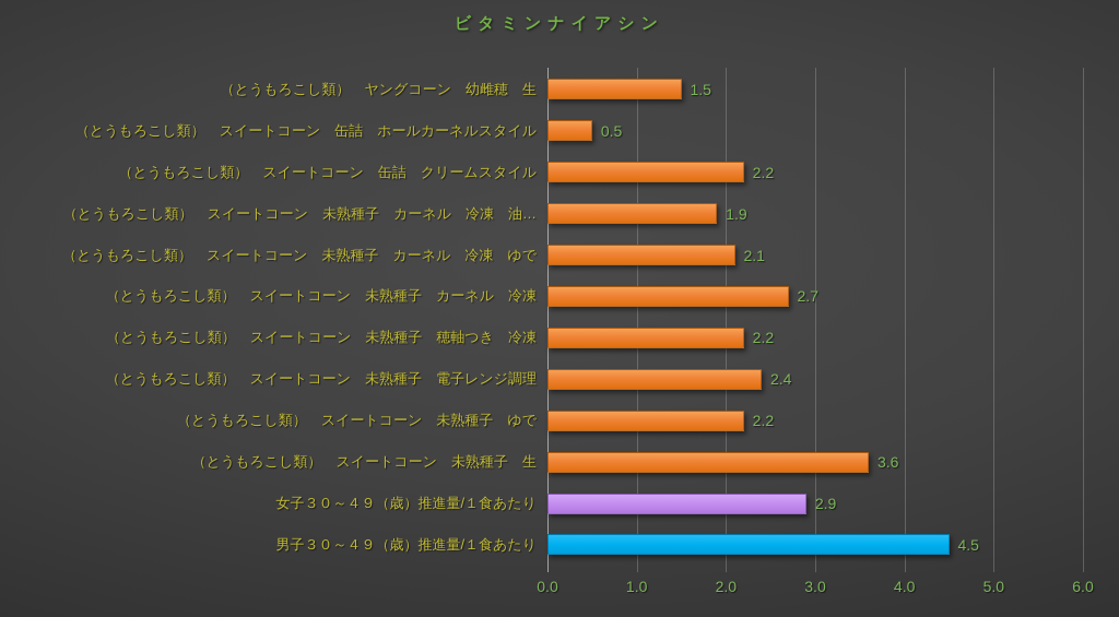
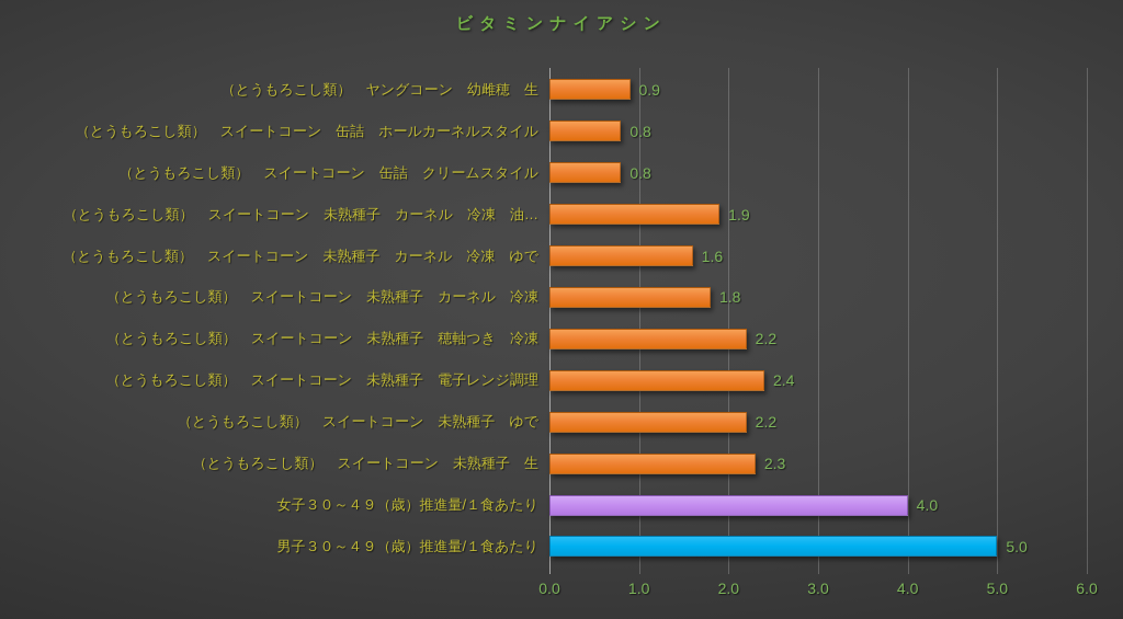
（とうもろこし類） ヤングコーン 幼雌穂 生: 1.5 -> 0.9
（とうもろこし類） スイートコーン 缶詰 ホールカーネルスタイル: 0.5 -> 0.8
（とうもろこし類） スイートコーン 缶詰 クリームスタイル: 2.2 -> 0.8
（とうもろこし類） スイートコーン 未熟種子 カーネル 冷凍 ゆで: 2.1 -> 1.6
（とうもろこし類） スイートコーン 未熟種子 カーネル 冷凍: 2.7 -> 1.8
（とうもろこし類） スイートコーン 未熟種子 生: 3.6 -> 2.3
女子３０～４９（歳）推進量/１食あたり: 2.9 -> 4.0
男子３０～４９（歳）推進量/１食あたり: 4.5 -> 5.0
